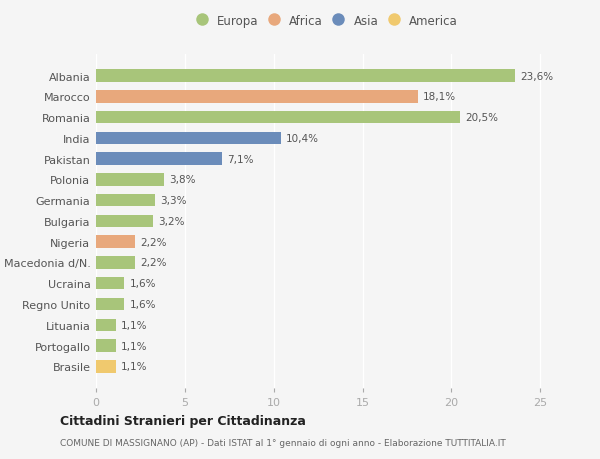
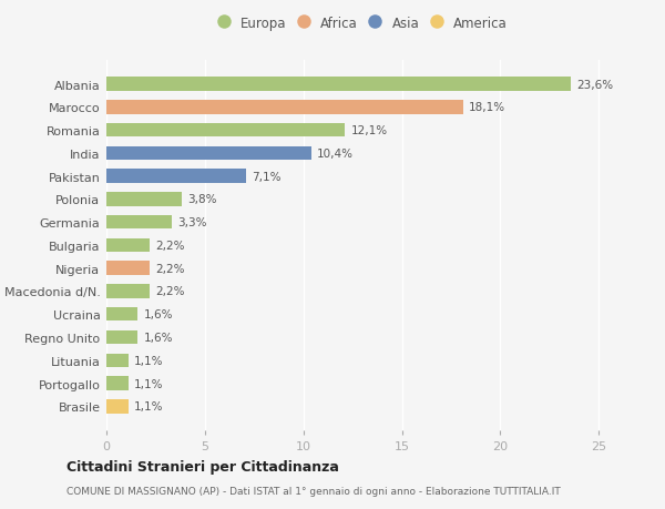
Romania: 20,5% -> 12,1%
Bulgaria: 3,2% -> 2,2%
